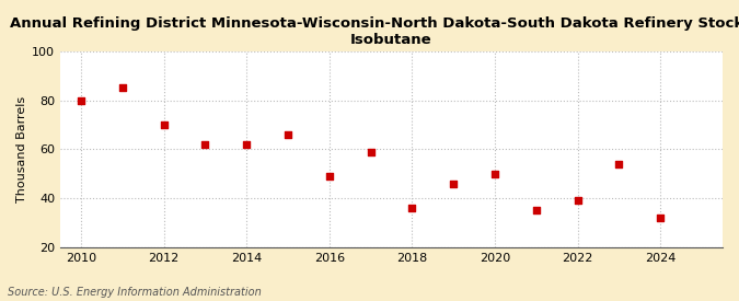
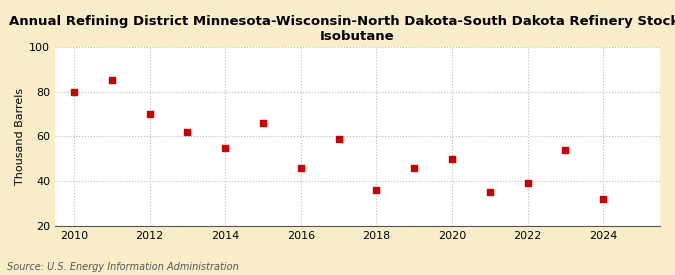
2014: 62 -> 55
2016: 49 -> 46
